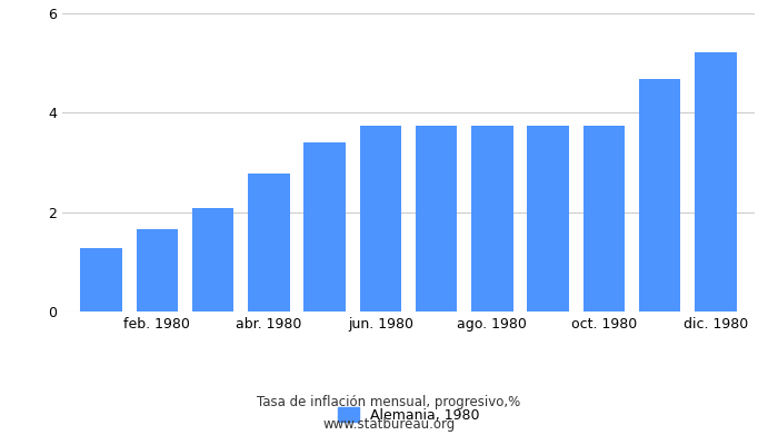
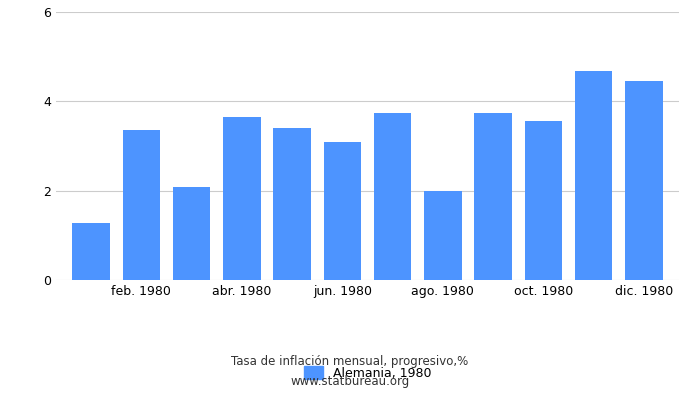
feb. 1980: 1.65 -> 3.35
abr. 1980: 2.77 -> 3.65
jun. 1980: 3.74 -> 3.10
ago. 1980: 3.74 -> 2.00
oct. 1980: 3.74 -> 3.55
dic. 1980: 5.22 -> 4.45
